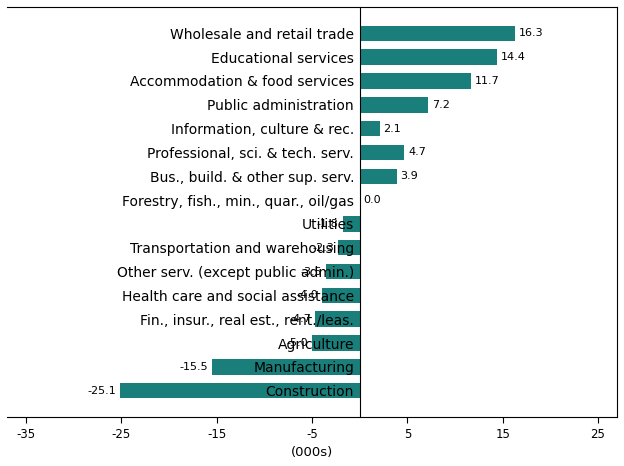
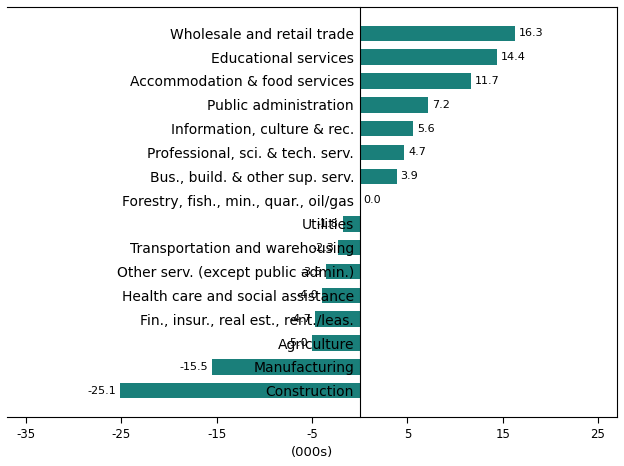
Information, culture & rec.: 2.1 -> 5.6
